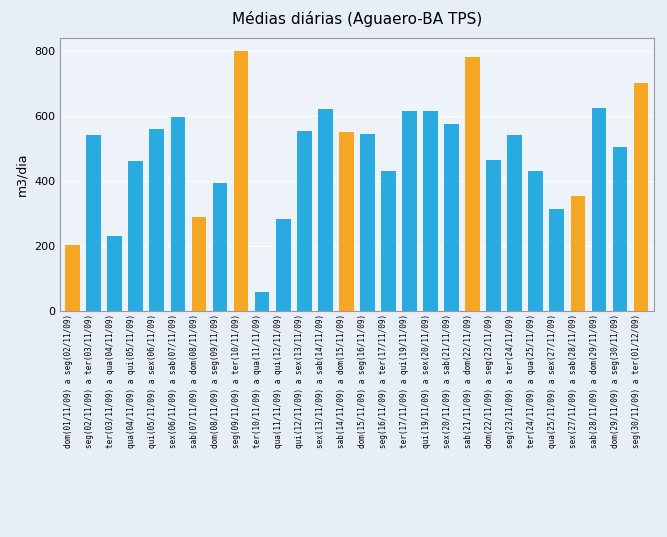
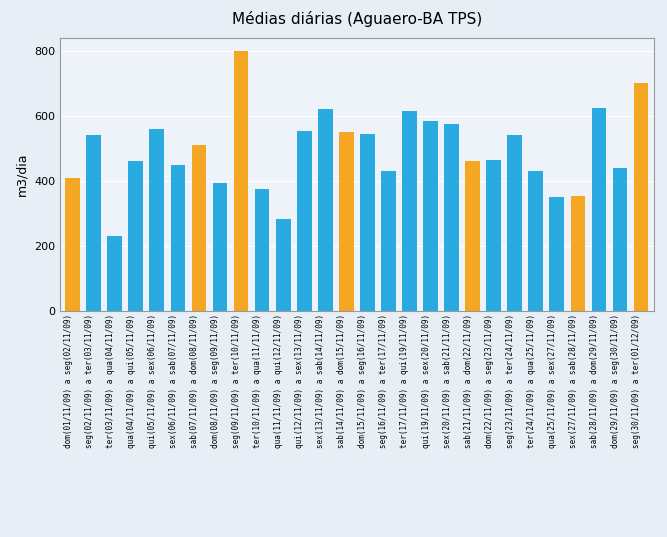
dom(01/11/09) a seg(02/11/09): 205 -> 410
sex(06/11/09) a sab(07/11/09): 595 -> 450
sab(07/11/09) a dom(08/11/09): 290 -> 510
ter(10/11/09) a qua(11/11/09): 60 -> 375
qui(19/11/09) a sex(20/11/09): 615 -> 585
sab(21/11/09) a dom(22/11/09): 780 -> 460
qua(25/11/09) a sex(27/11/09): 315 -> 350
dom(29/11/09) a seg(30/11/09): 505 -> 440
